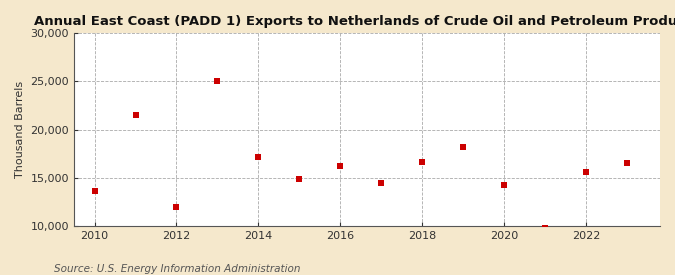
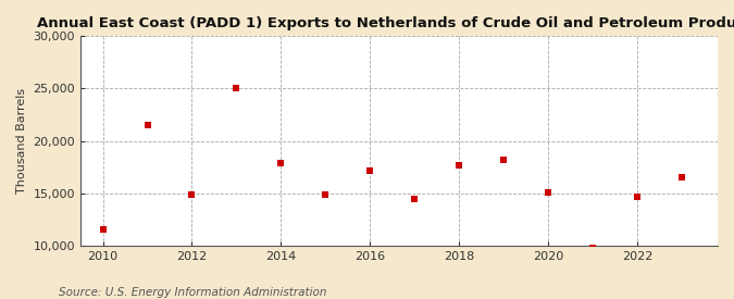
2010: 13,600 -> 11,500
2012: 12,000 -> 14,900
2014: 17,200 -> 17,900
2016: 16,200 -> 17,200
2018: 16,600 -> 17,700
2020: 14,200 -> 15,100
2022: 15,600 -> 14,700
